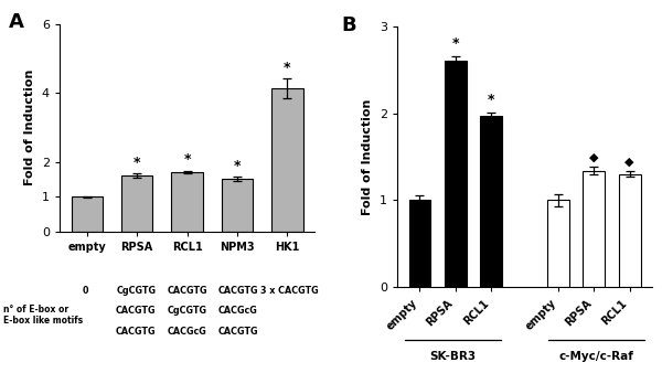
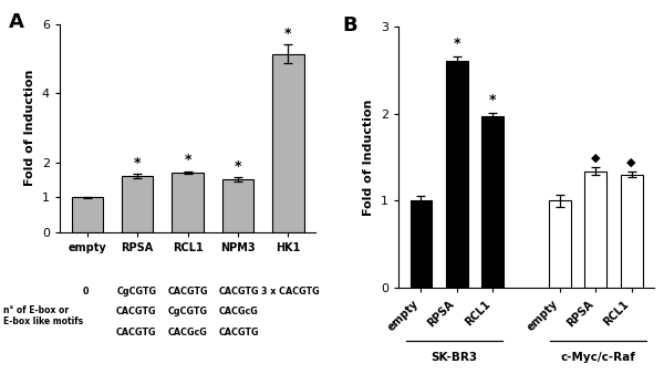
HK1: 4.15 -> 5.15
